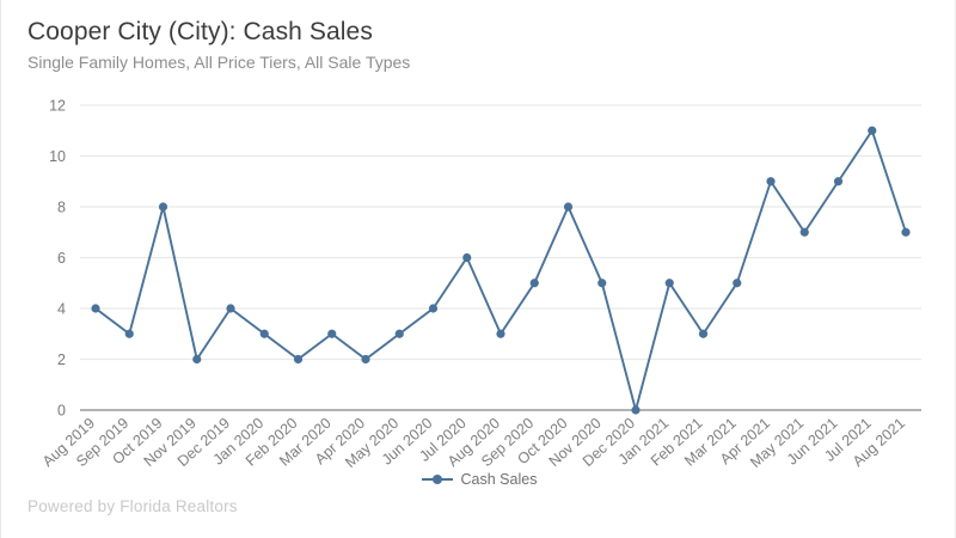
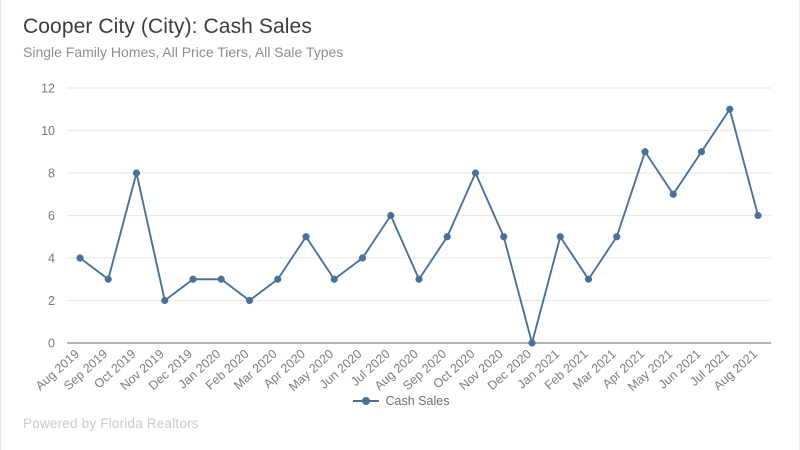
Dec 2019: 4 -> 3
Apr 2020: 2 -> 5
Aug 2021: 7 -> 6
